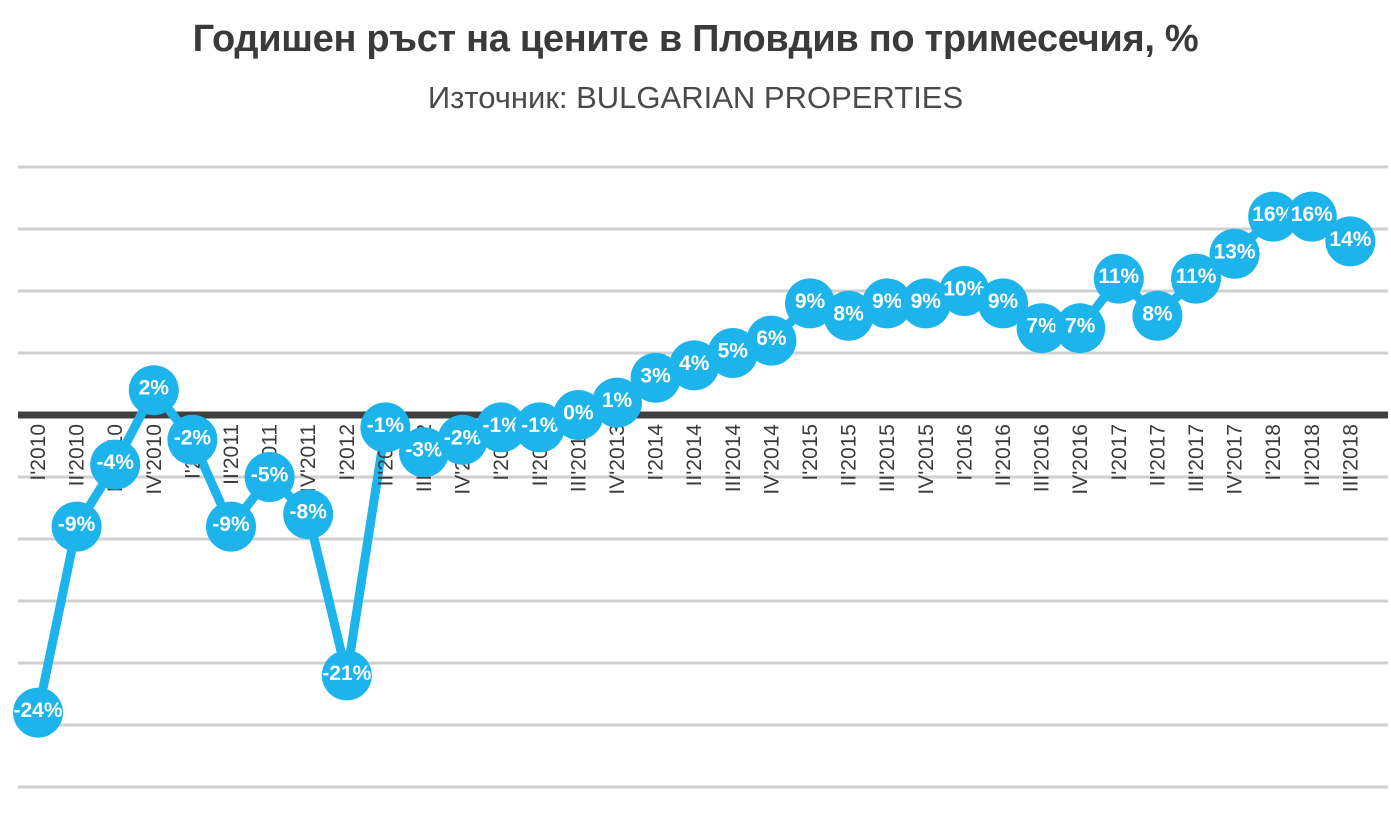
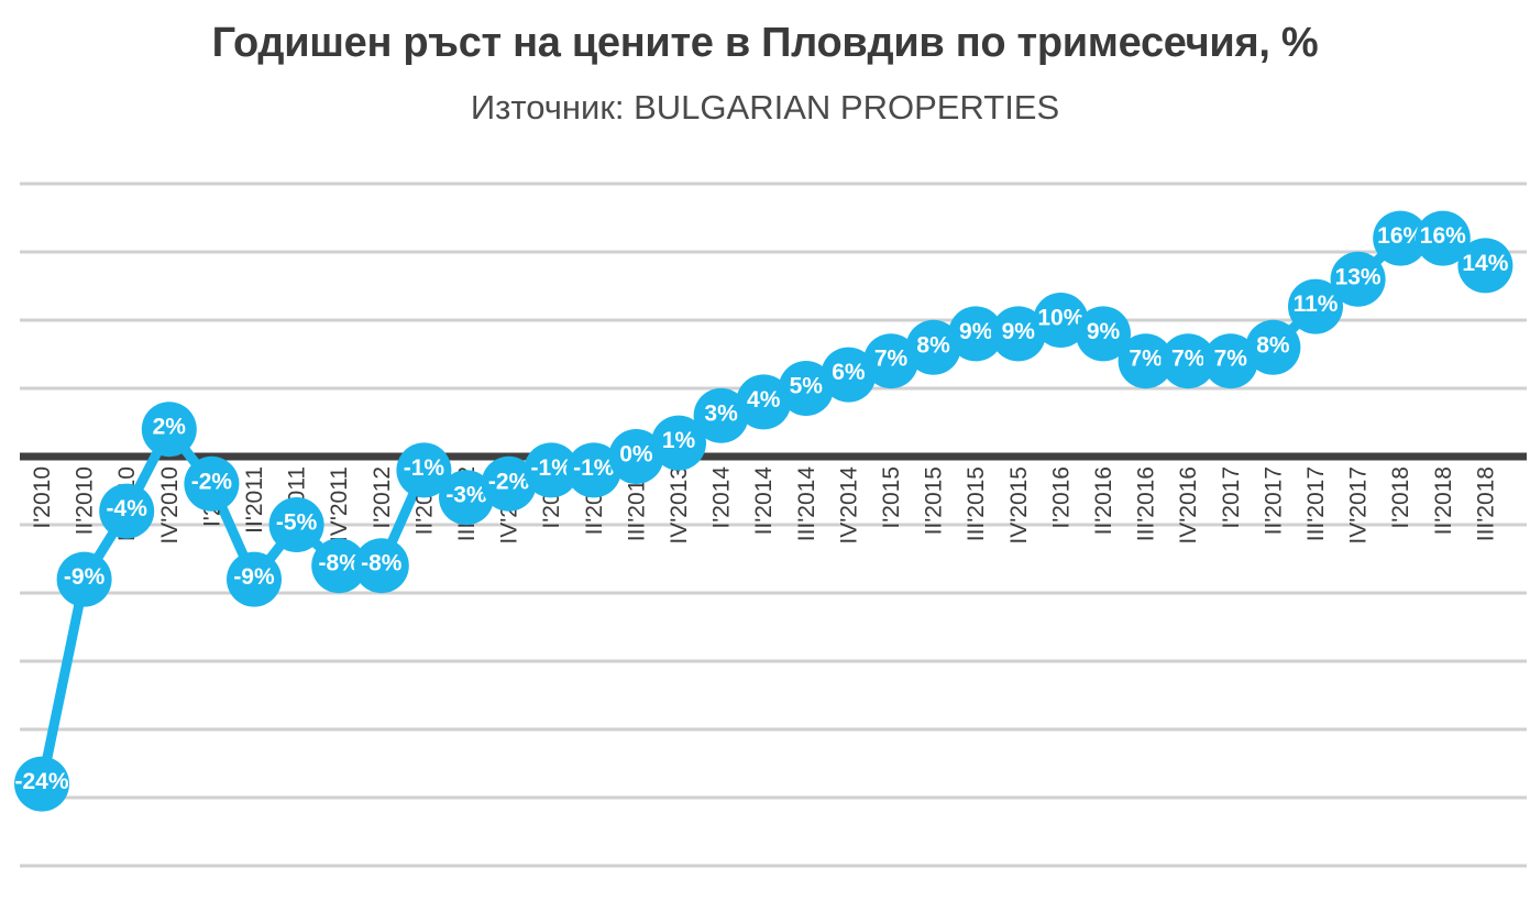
I'2012: -21% -> -8%
I'2015: 9% -> 7%
I'2017: 11% -> 7%
